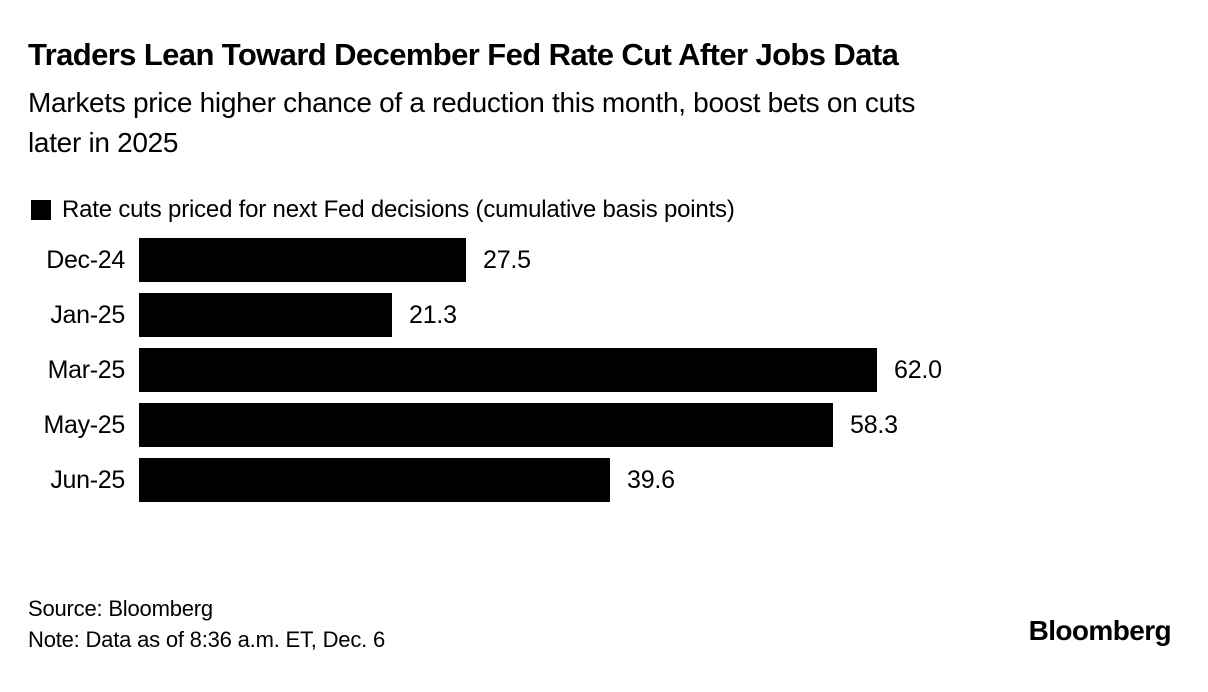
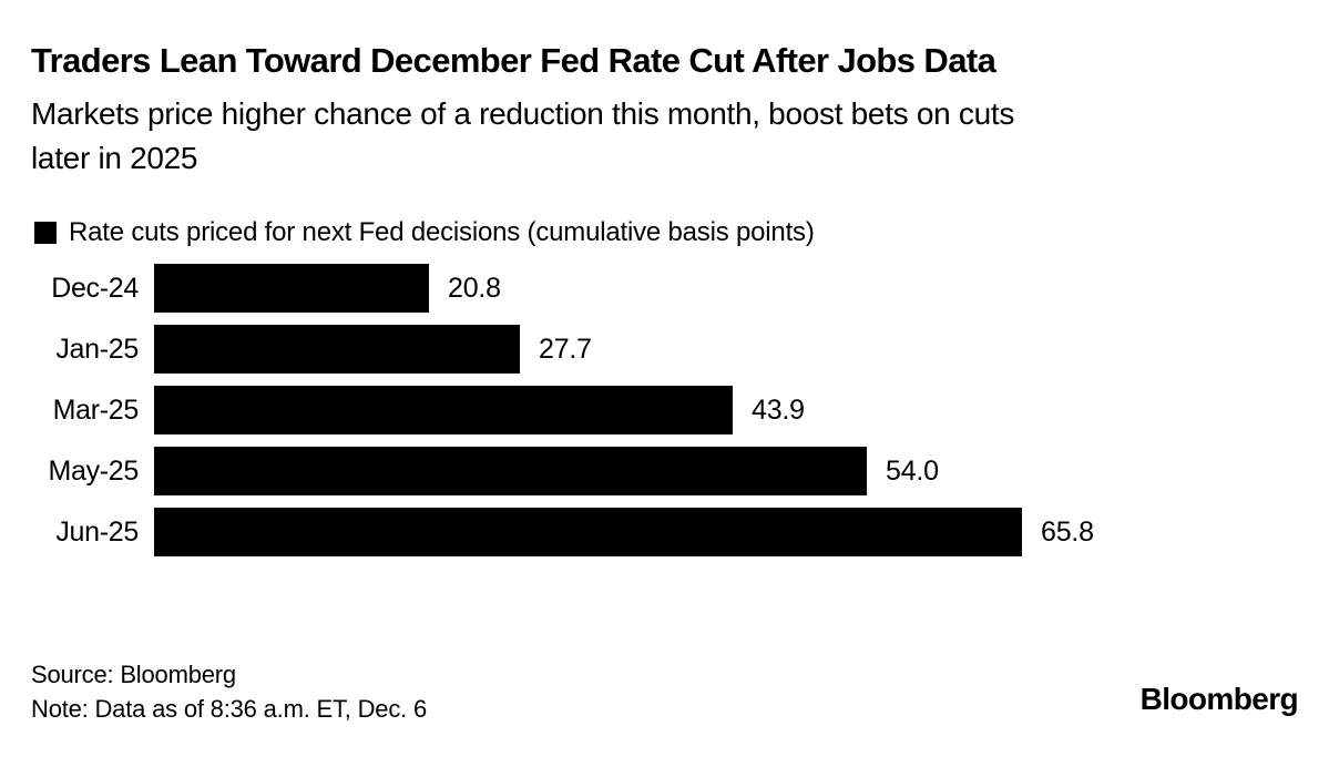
Dec-24: 27.5 -> 20.8
Jan-25: 21.3 -> 27.7
Mar-25: 62.0 -> 43.9
May-25: 58.3 -> 54.0
Jun-25: 39.6 -> 65.8
